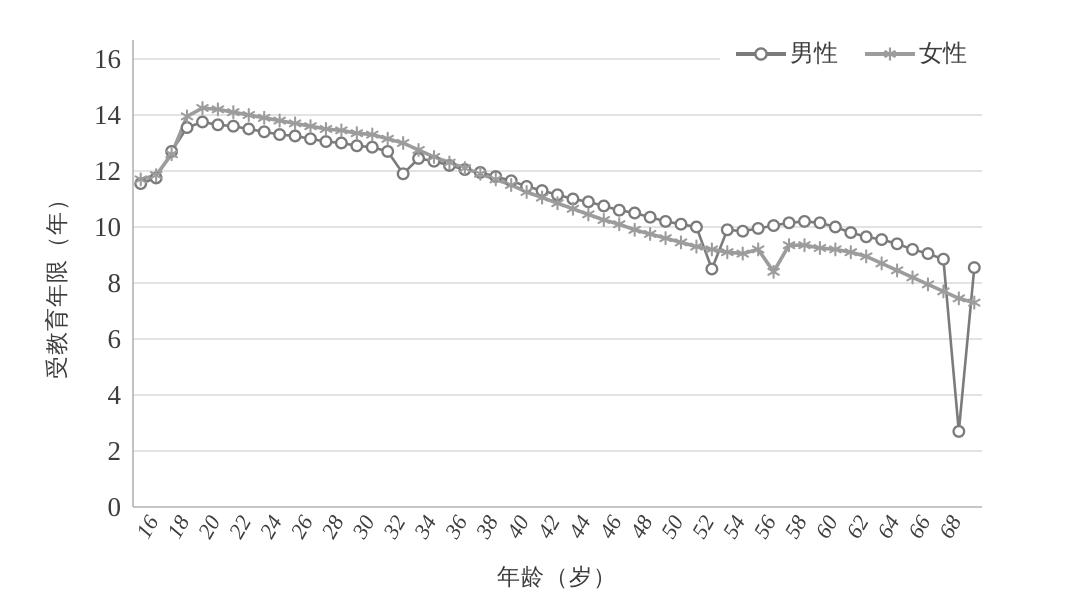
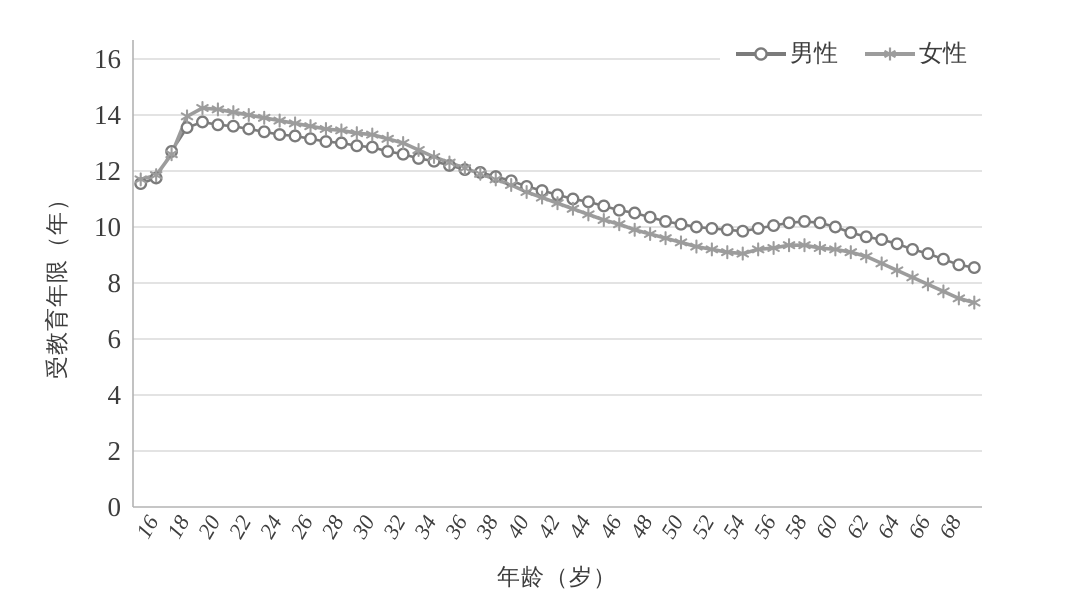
男性/32: 11.9 -> 12.6
男性/52: 8.5 -> 9.9
女性/56: 8.4 -> 9.2
男性/68: 2.7 -> 8.7
